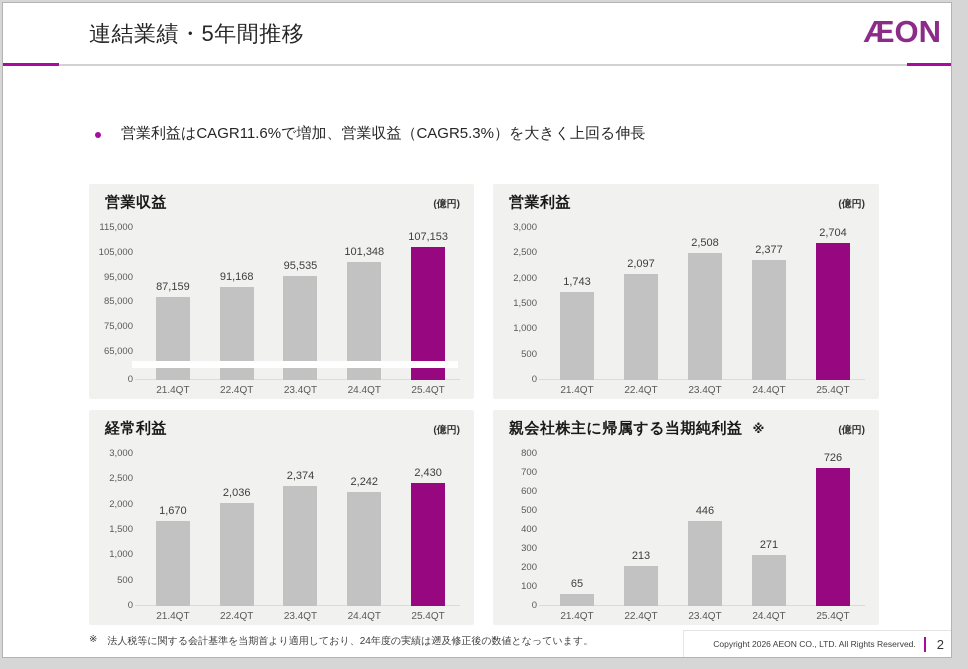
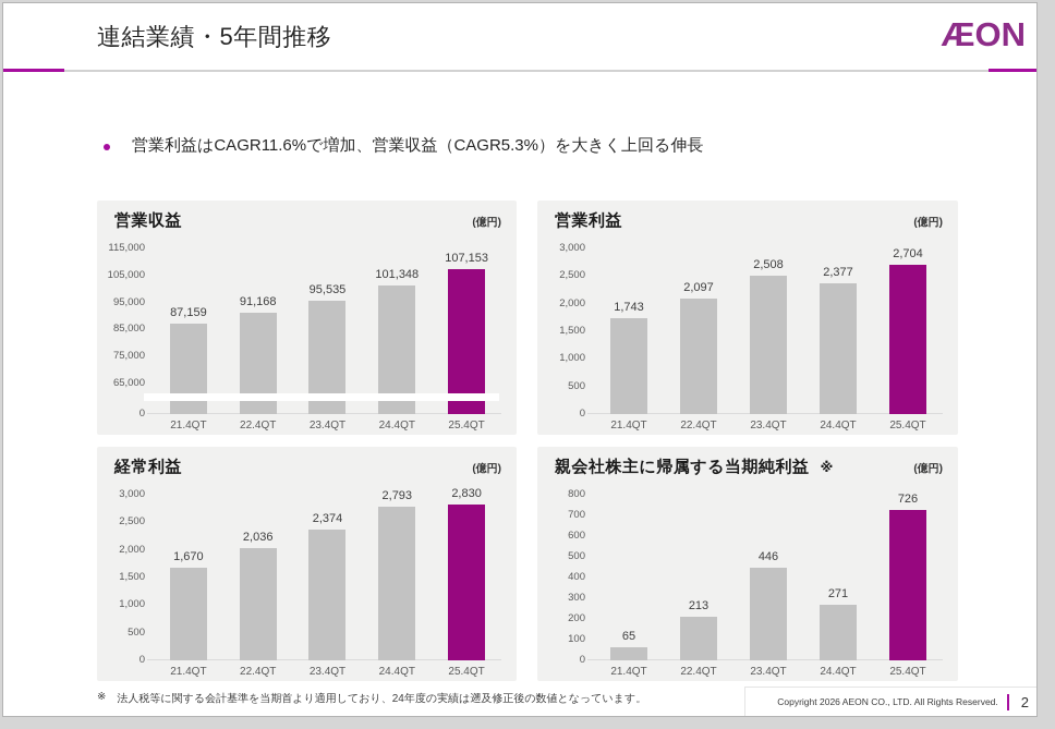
経常利益/24.4QT: 2,242 -> 2,793
経常利益/25.4QT: 2,430 -> 2,830
